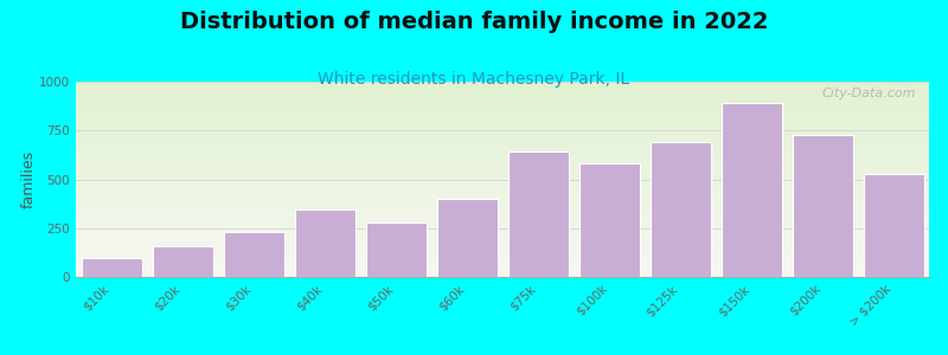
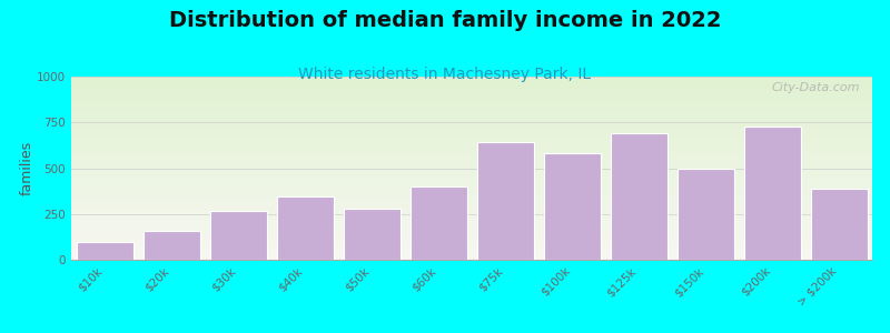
$30k: 230 -> 260
$150k: 890 -> 500
> $200k: 530 -> 390
